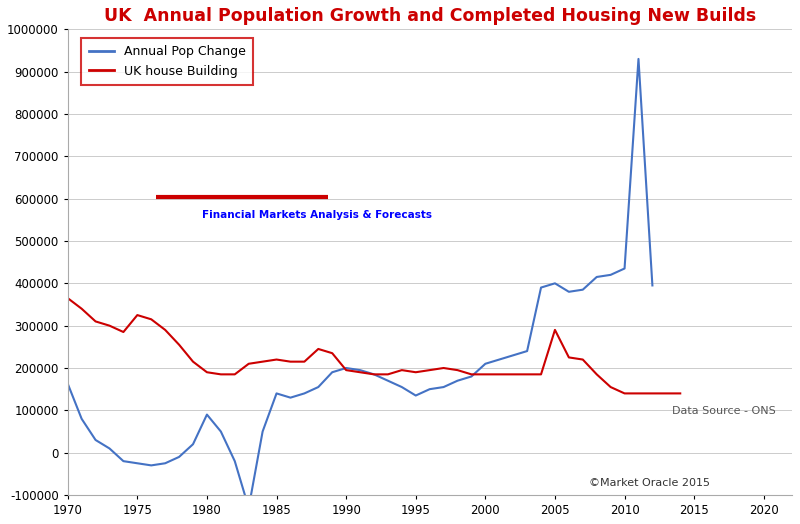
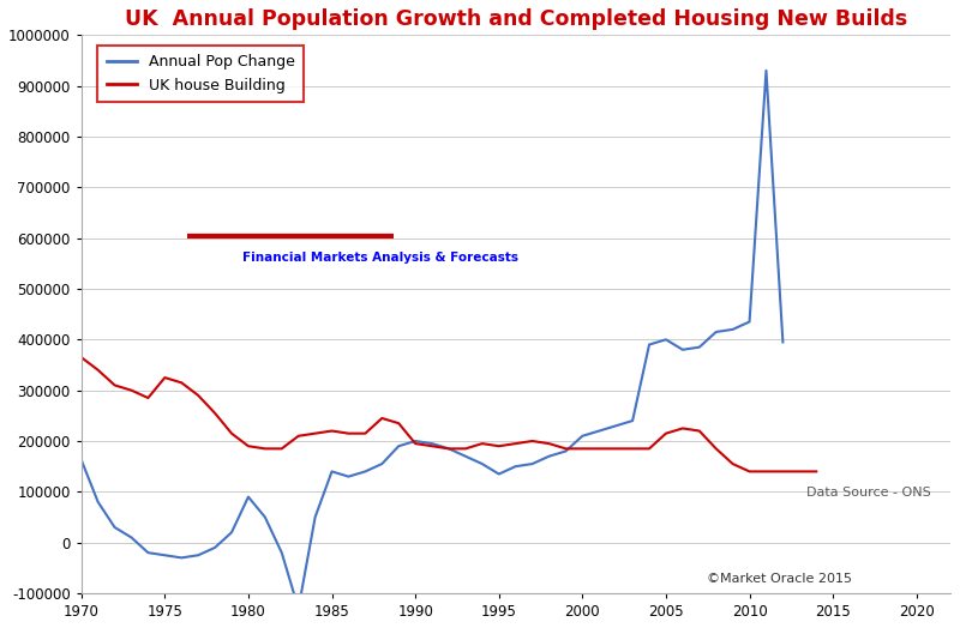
UK house Building/2005: 290000 -> 215000
